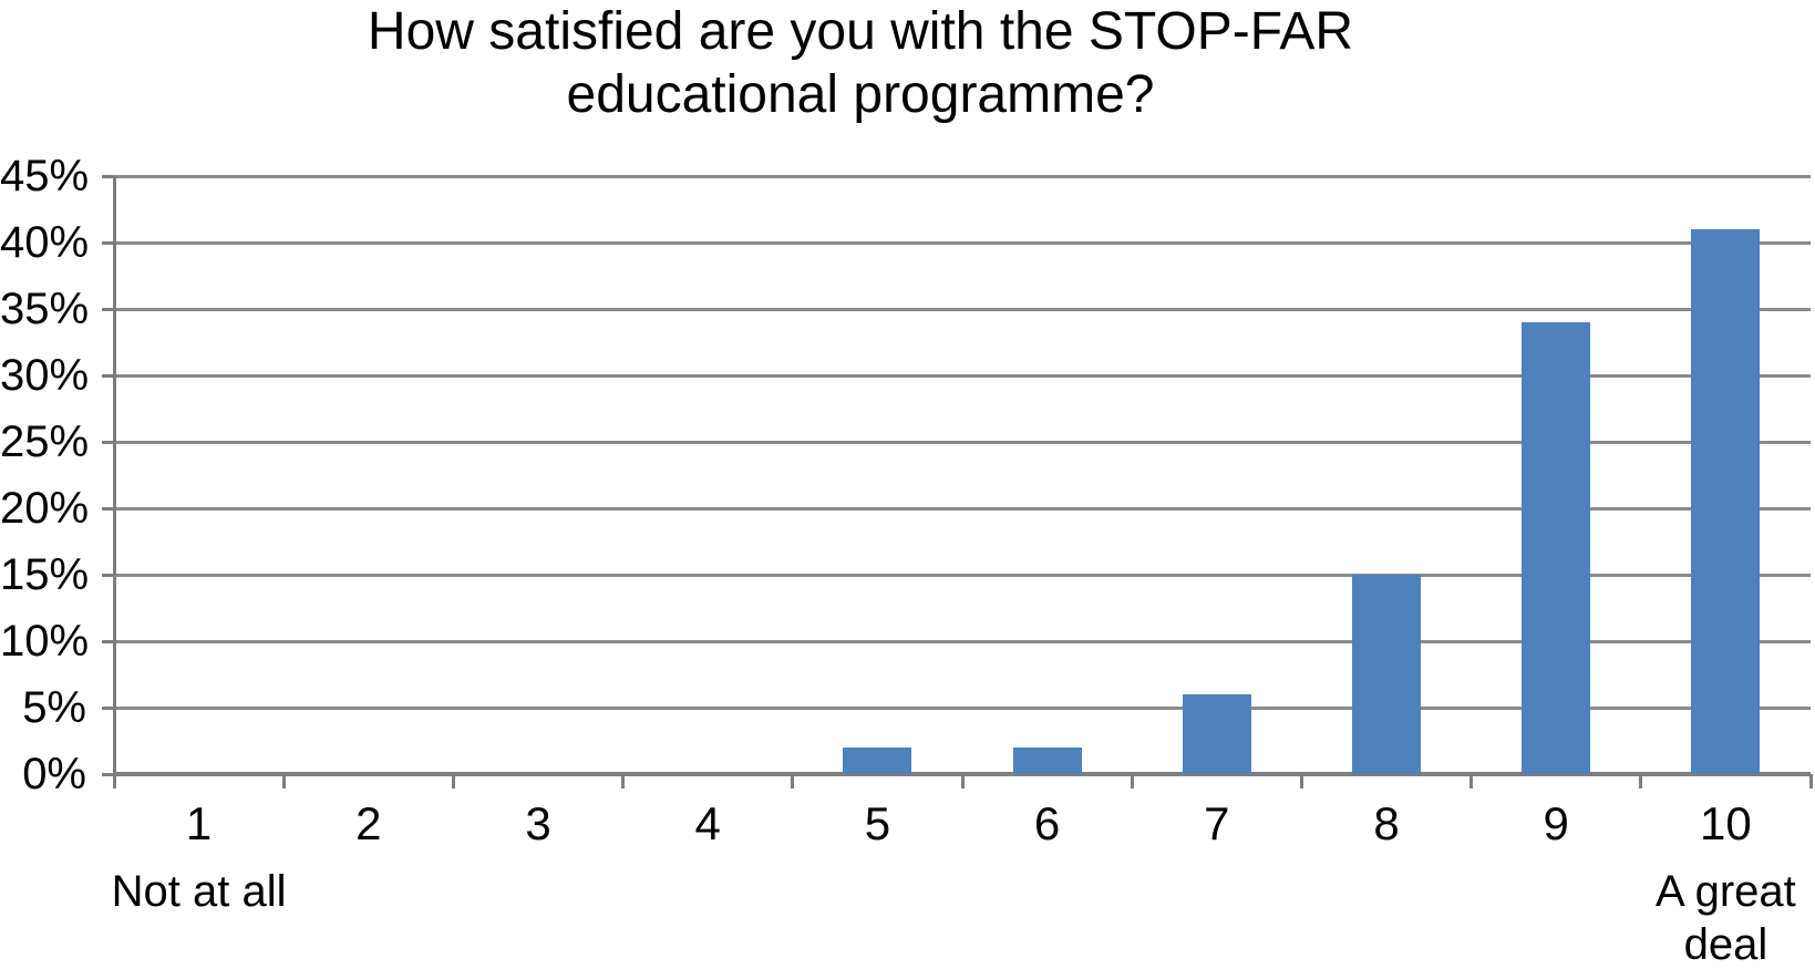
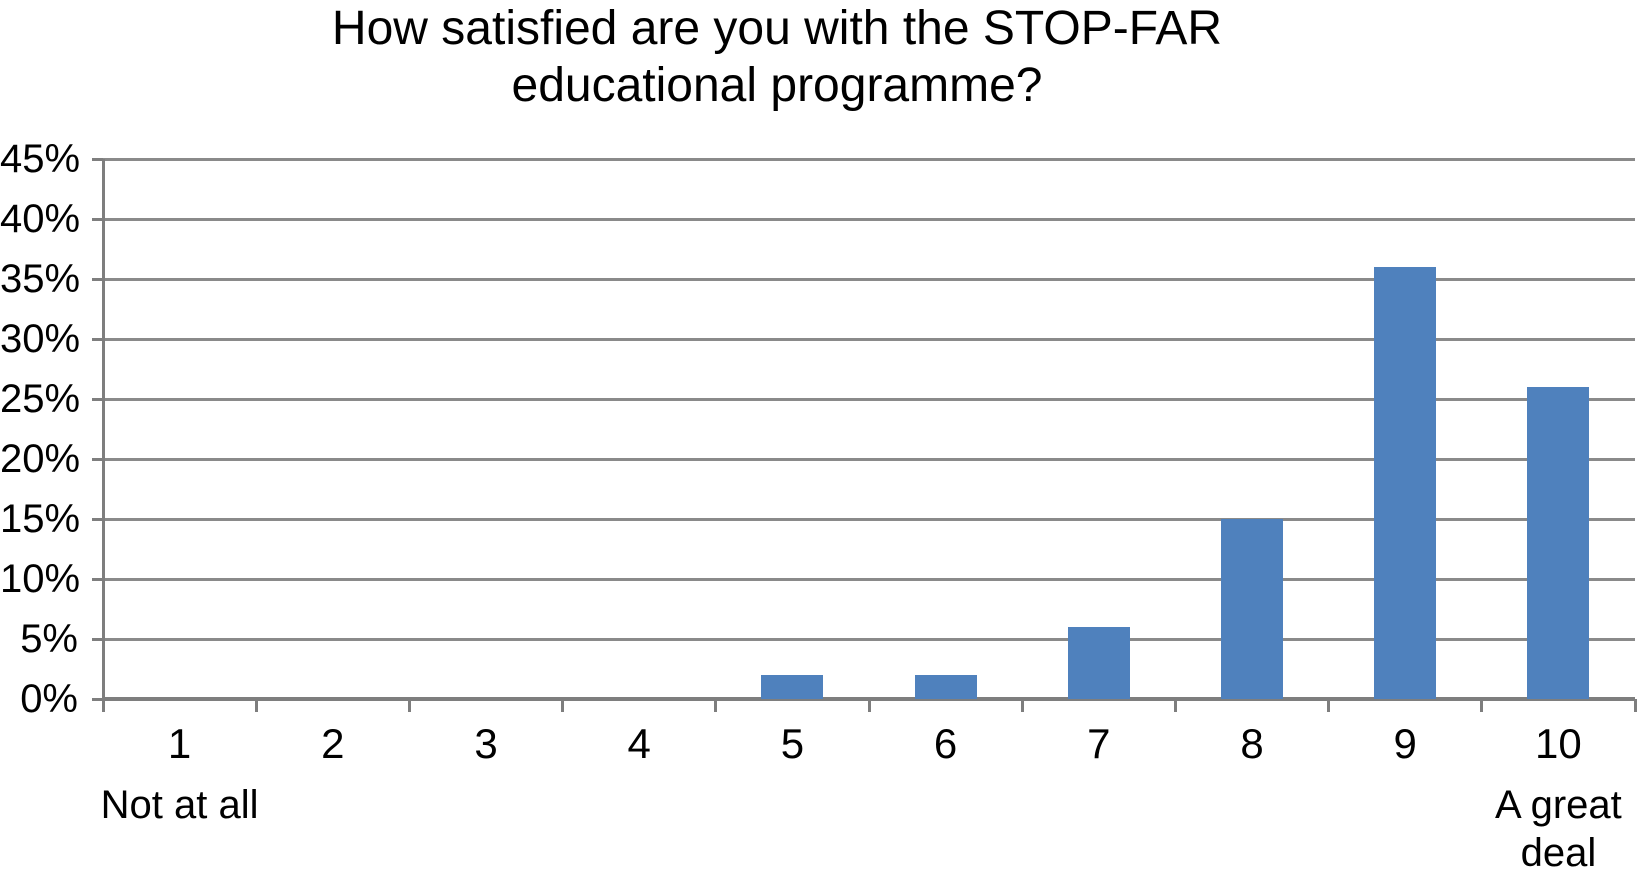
9: 34% -> 36%
10: 41% -> 26%
